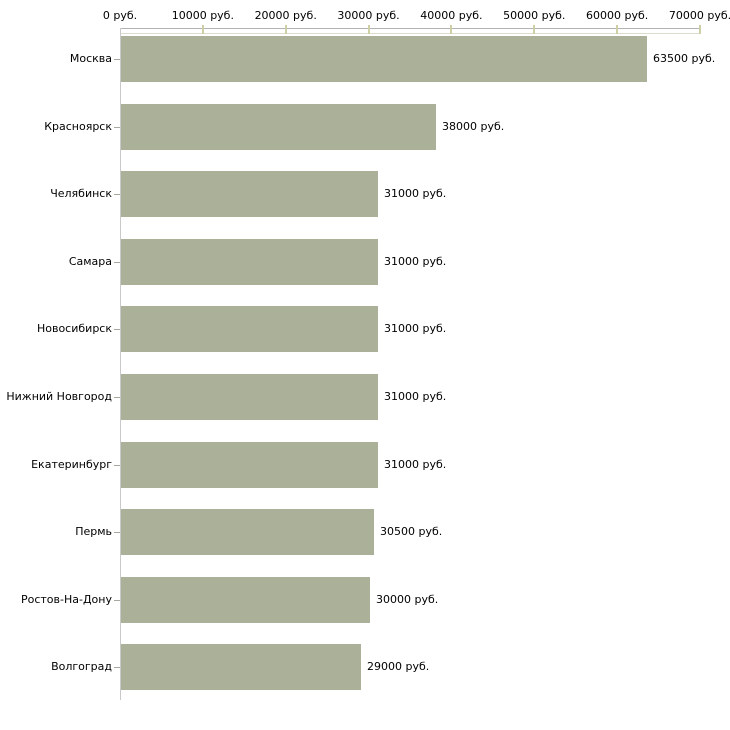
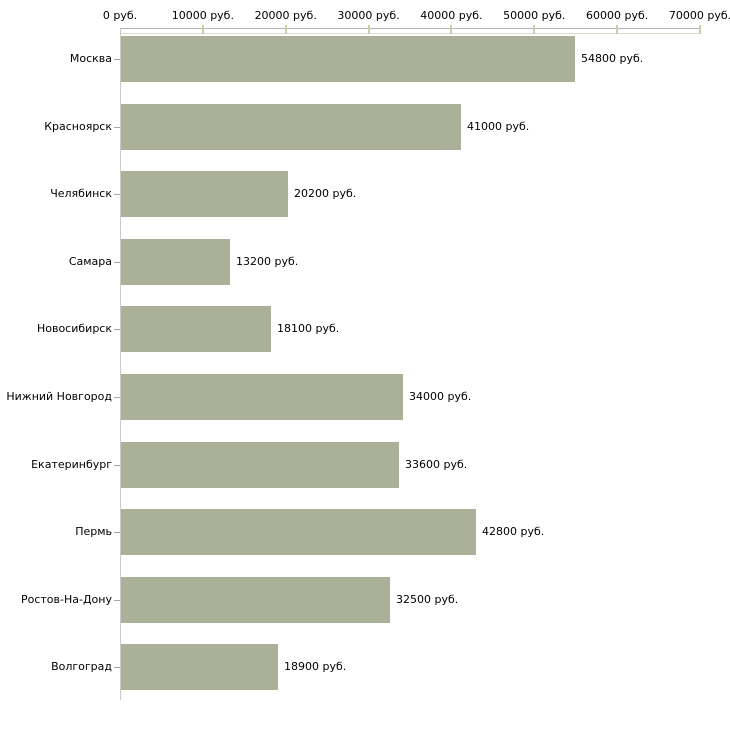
Москва: 63500 -> 54800
Красноярск: 38000 -> 41000
Челябинск: 31000 -> 20200
Самара: 31000 -> 13200
Новосибирск: 31000 -> 18100
Нижний Новгород: 31000 -> 34000
Екатеринбург: 31000 -> 33600
Пермь: 30500 -> 42800
Ростов-На-Дону: 30000 -> 32500
Волгоград: 29000 -> 18900
